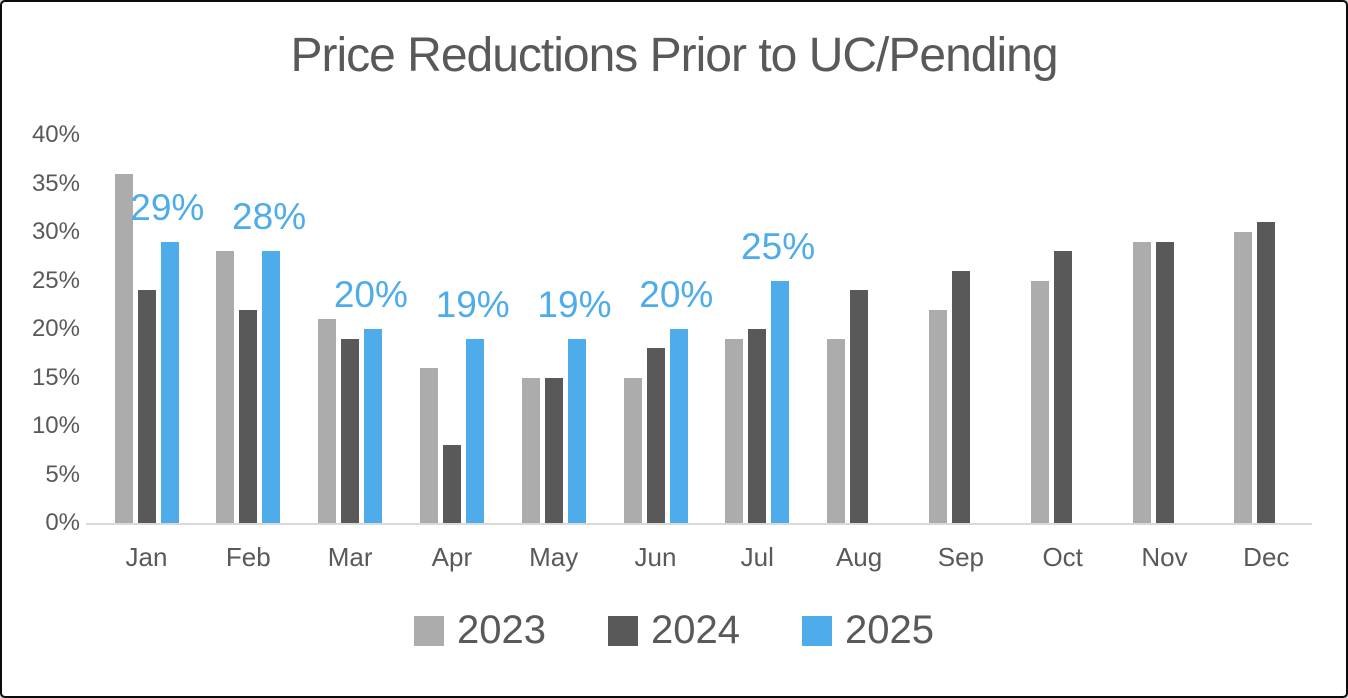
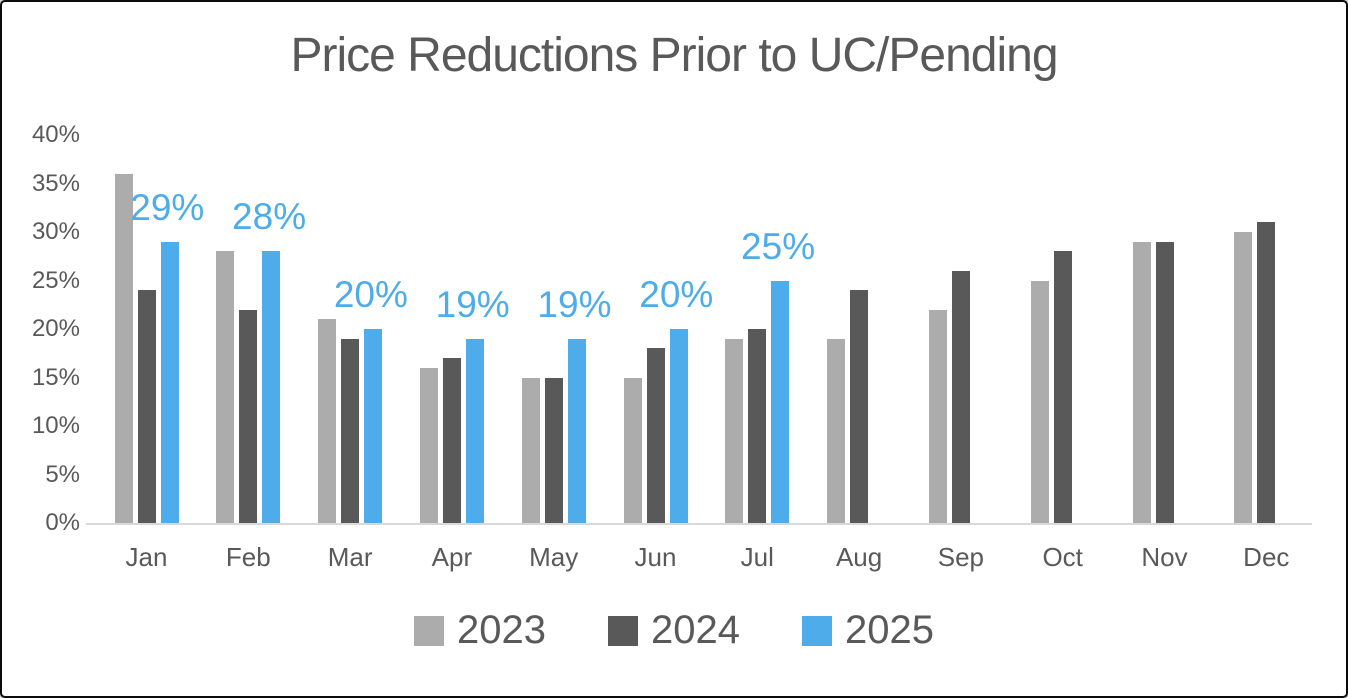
2024/Apr: 8% -> 17%
